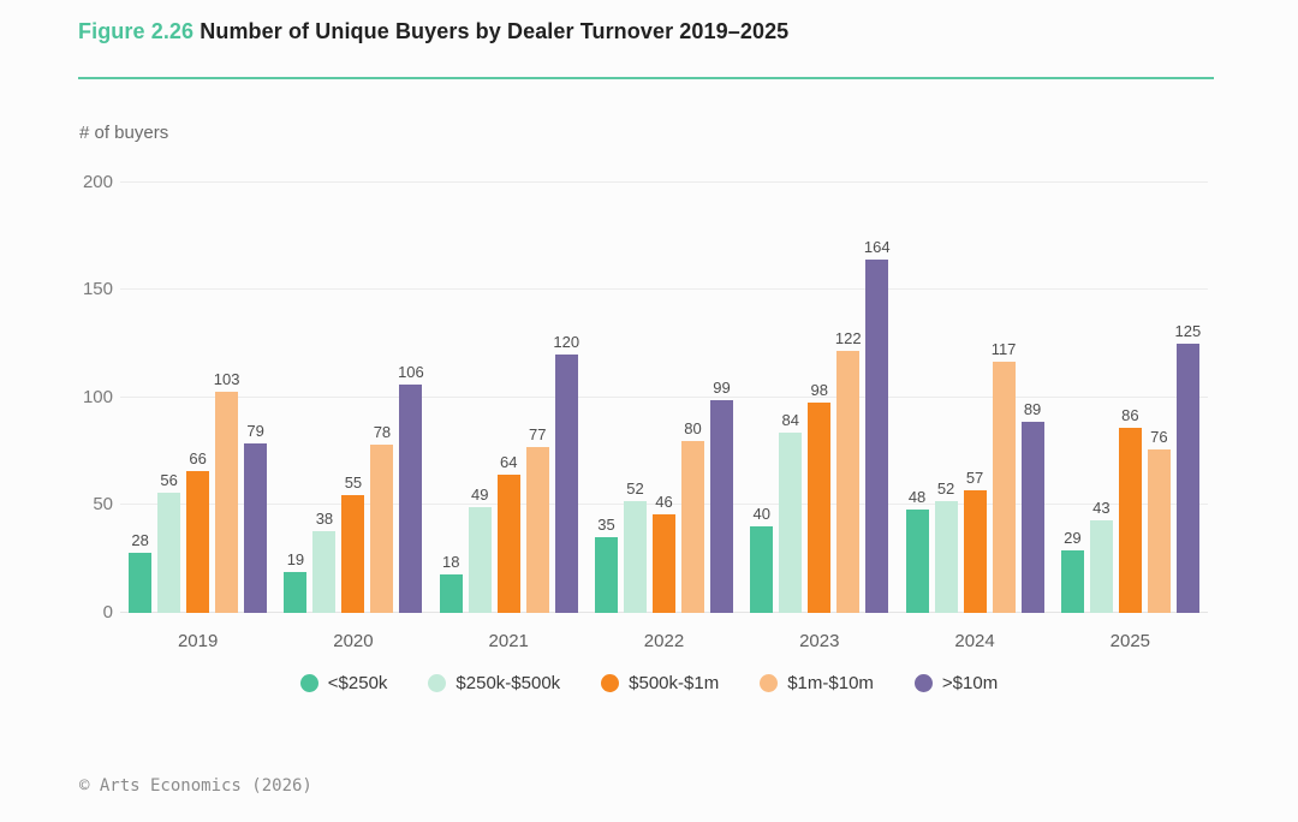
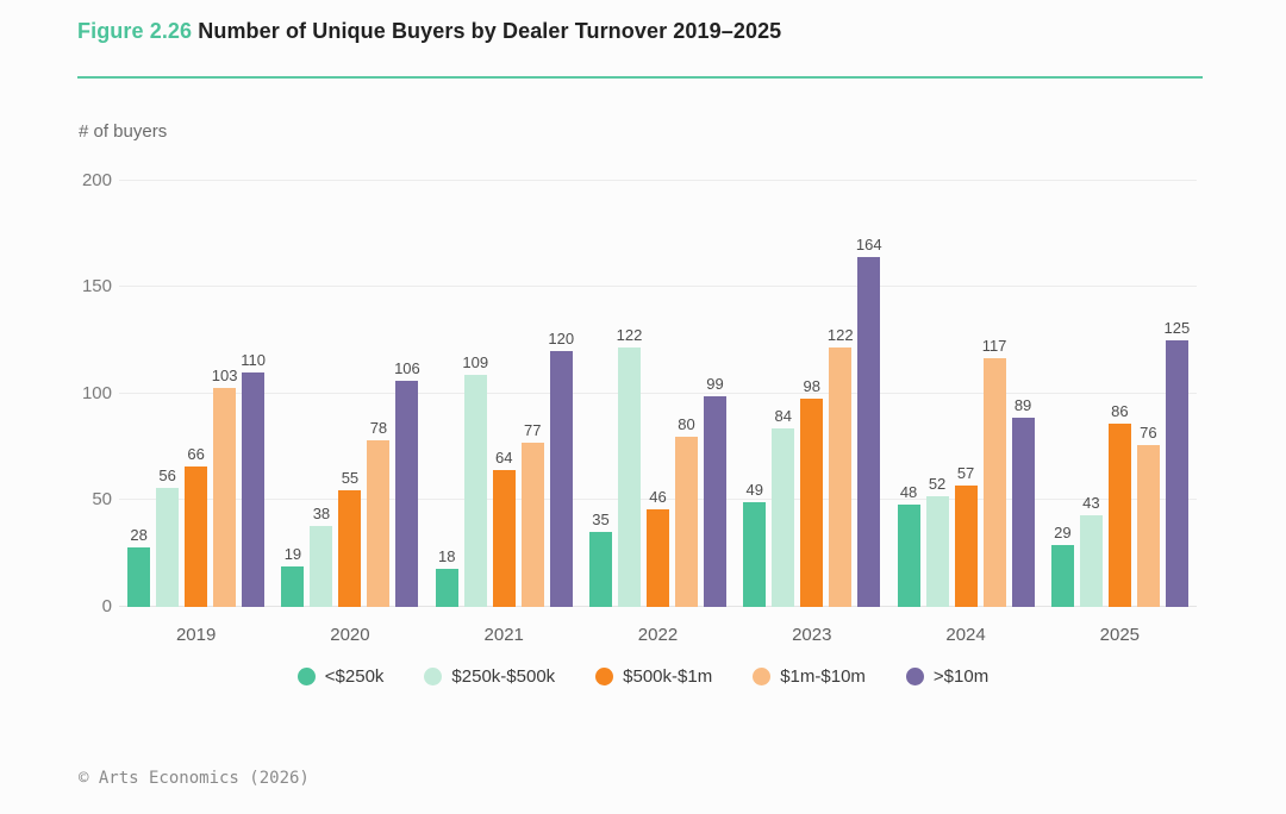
>$10m/2019: 79 -> 110
$250k-$500k/2021: 49 -> 109
$250k-$500k/2022: 52 -> 122
<$250k/2023: 40 -> 49
